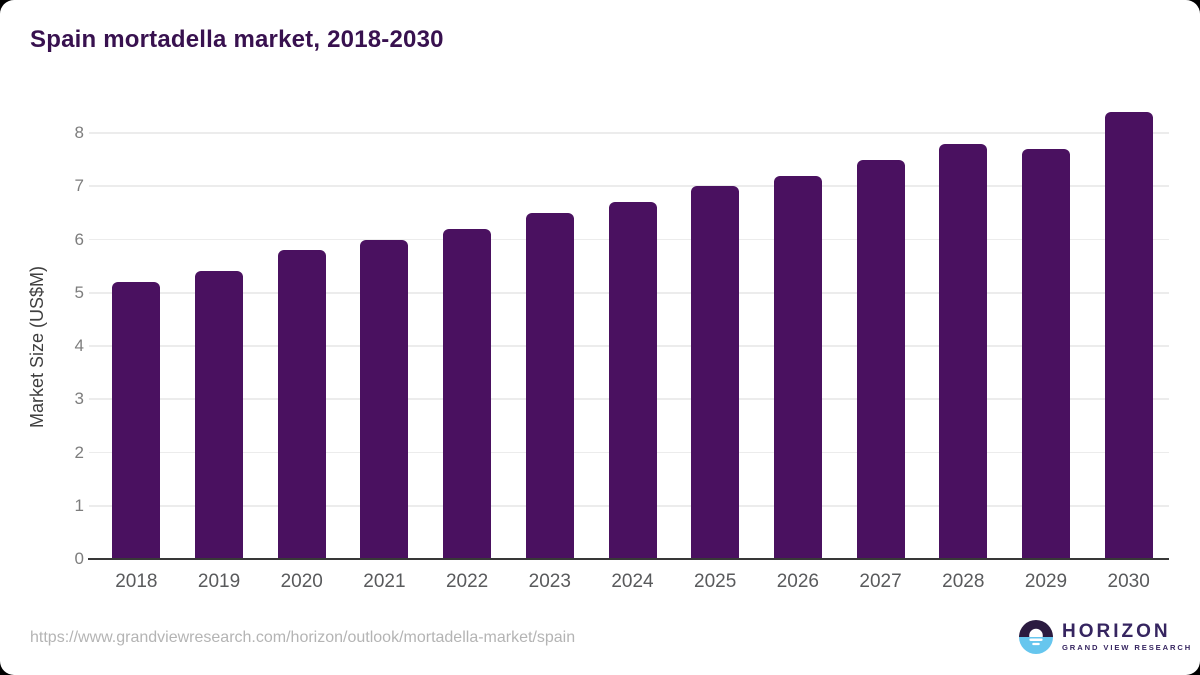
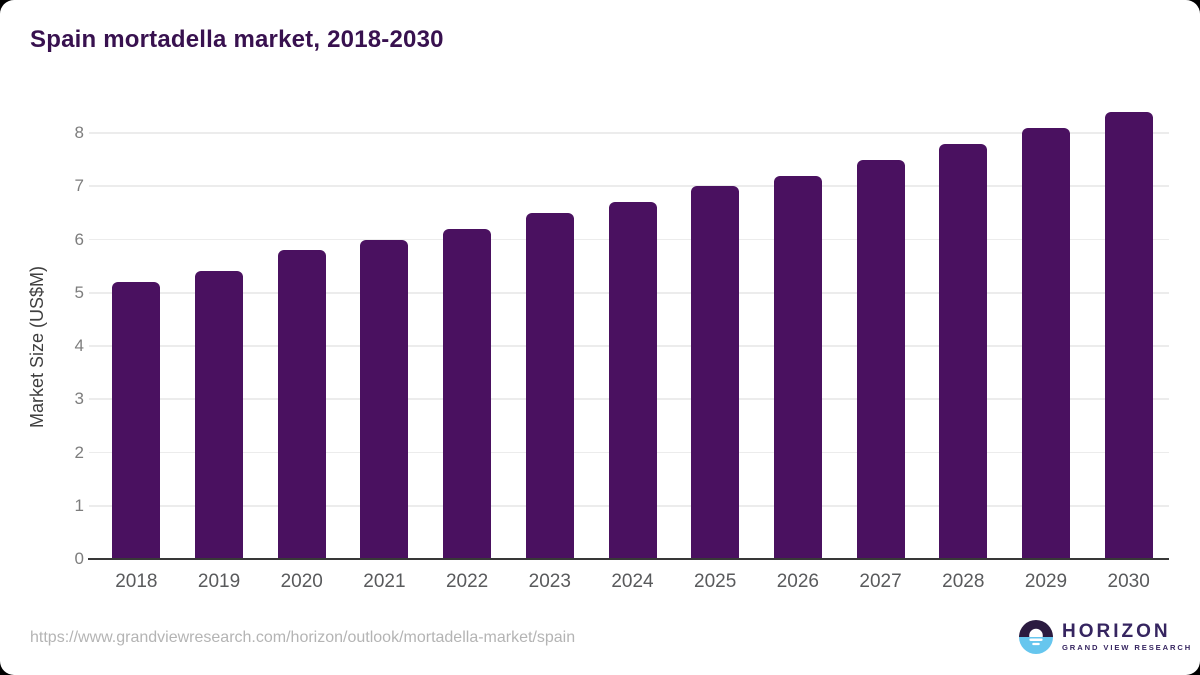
2029: 7.7 -> 8.1
